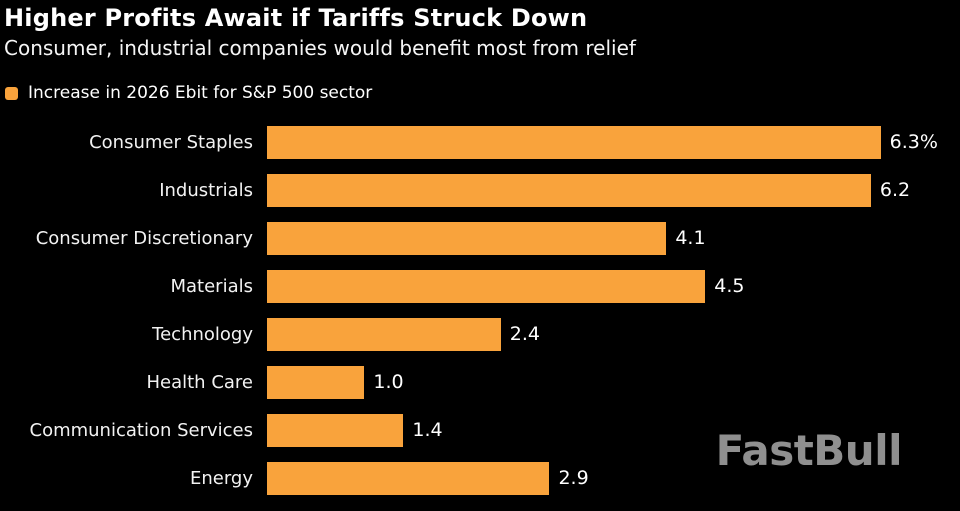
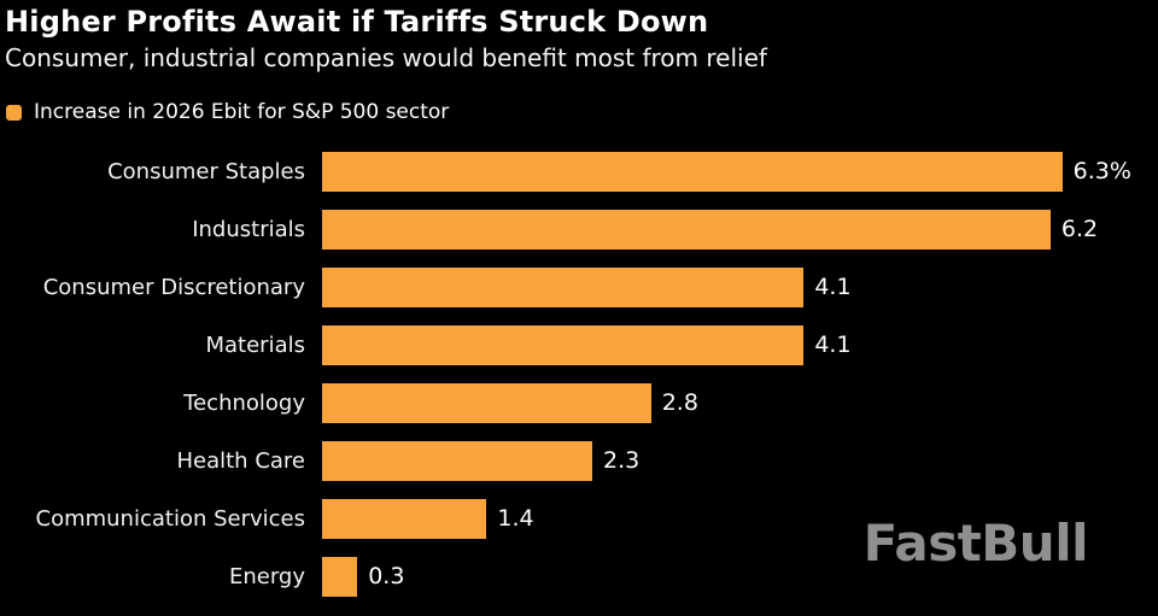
Materials: 4.5 -> 4.1
Technology: 2.4 -> 2.8
Health Care: 1.0 -> 2.3
Energy: 2.9 -> 0.3
